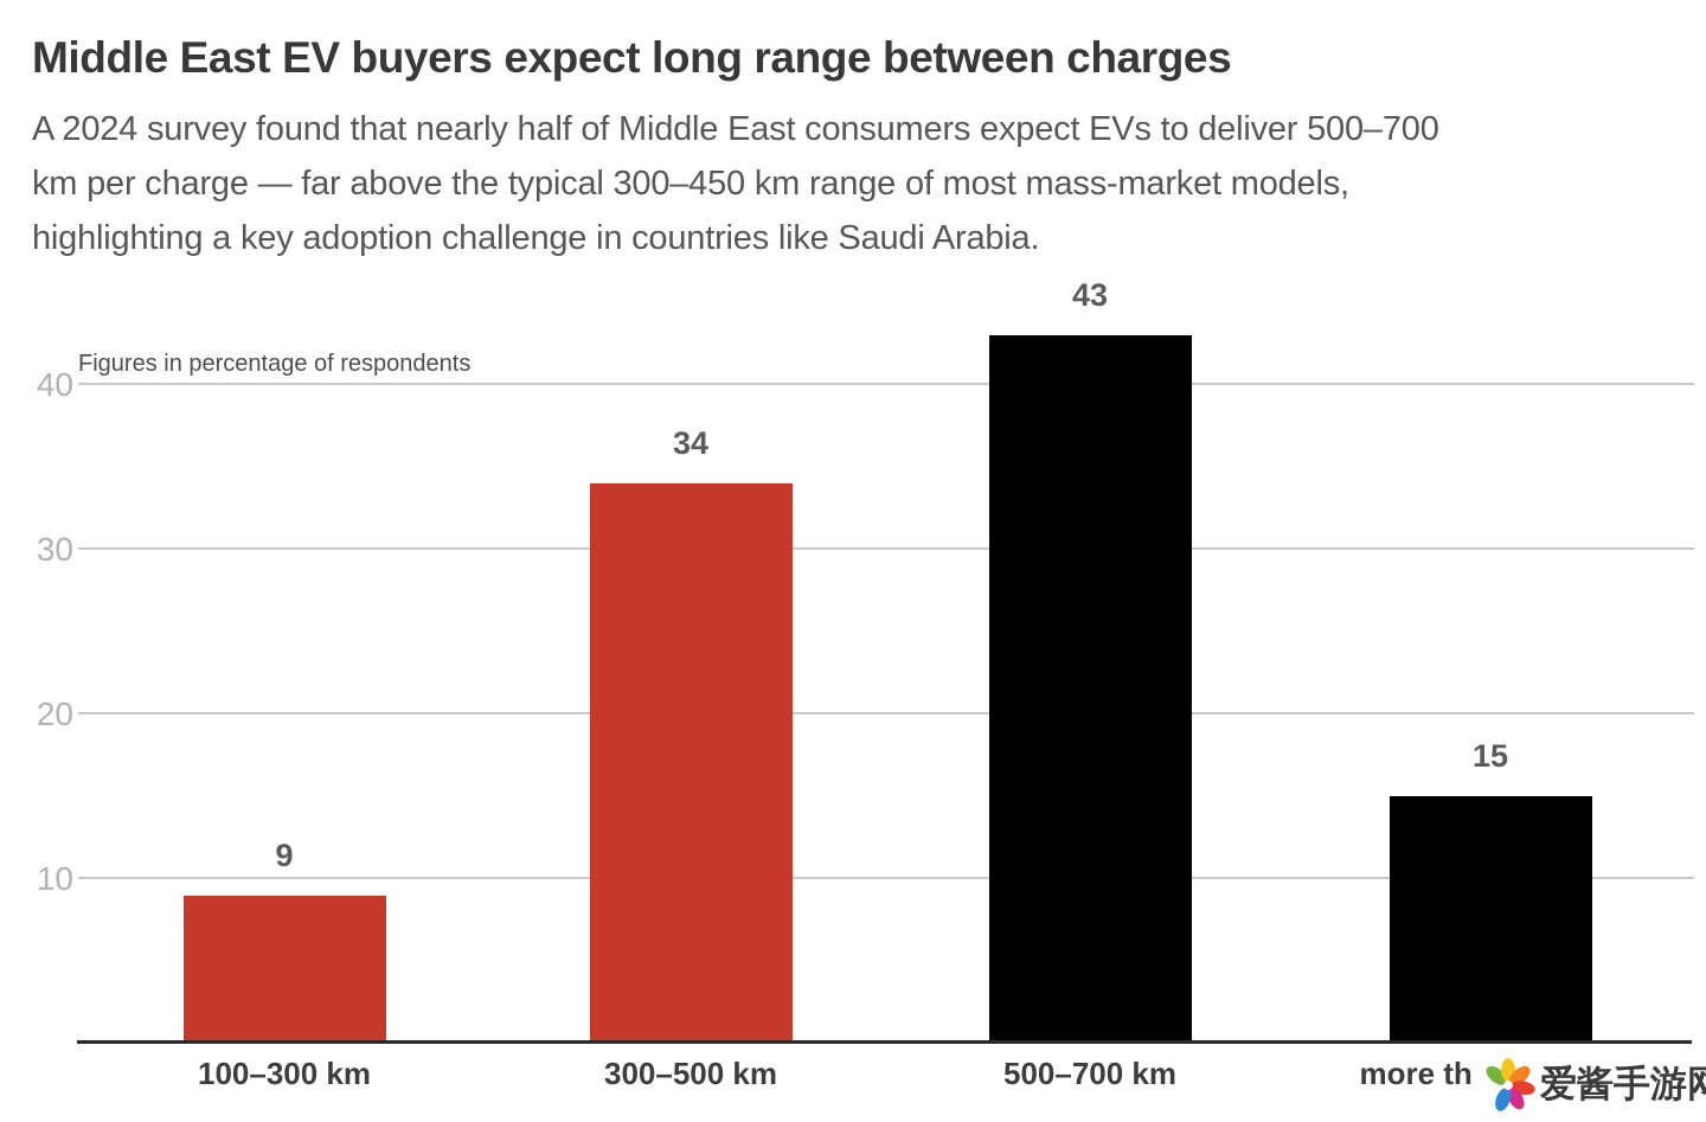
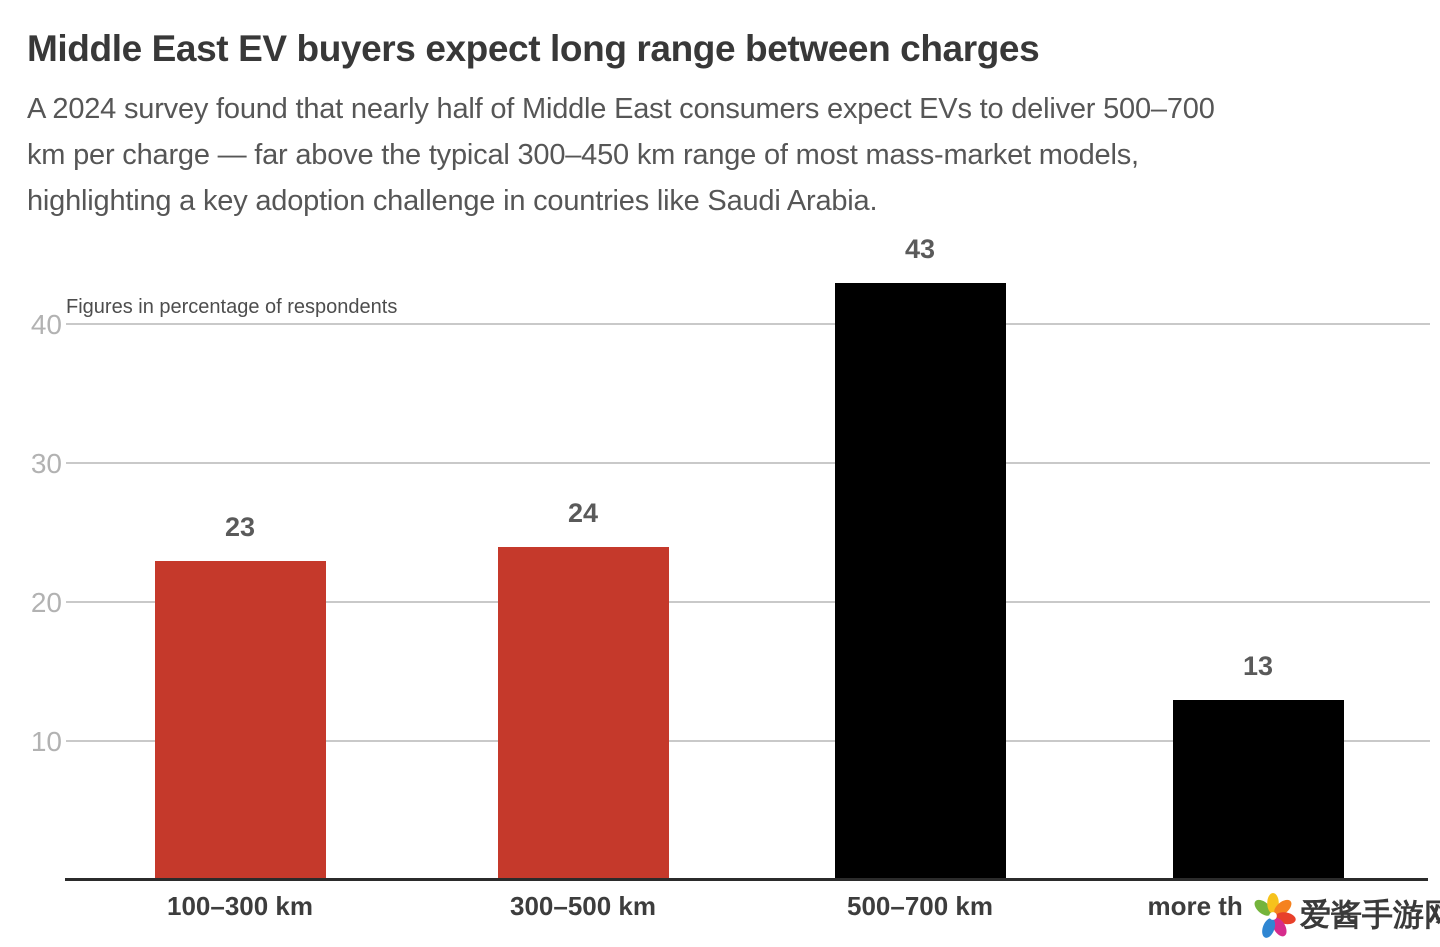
100–300 km: 9 -> 23
300–500 km: 34 -> 24
more than 700 km: 15 -> 13
